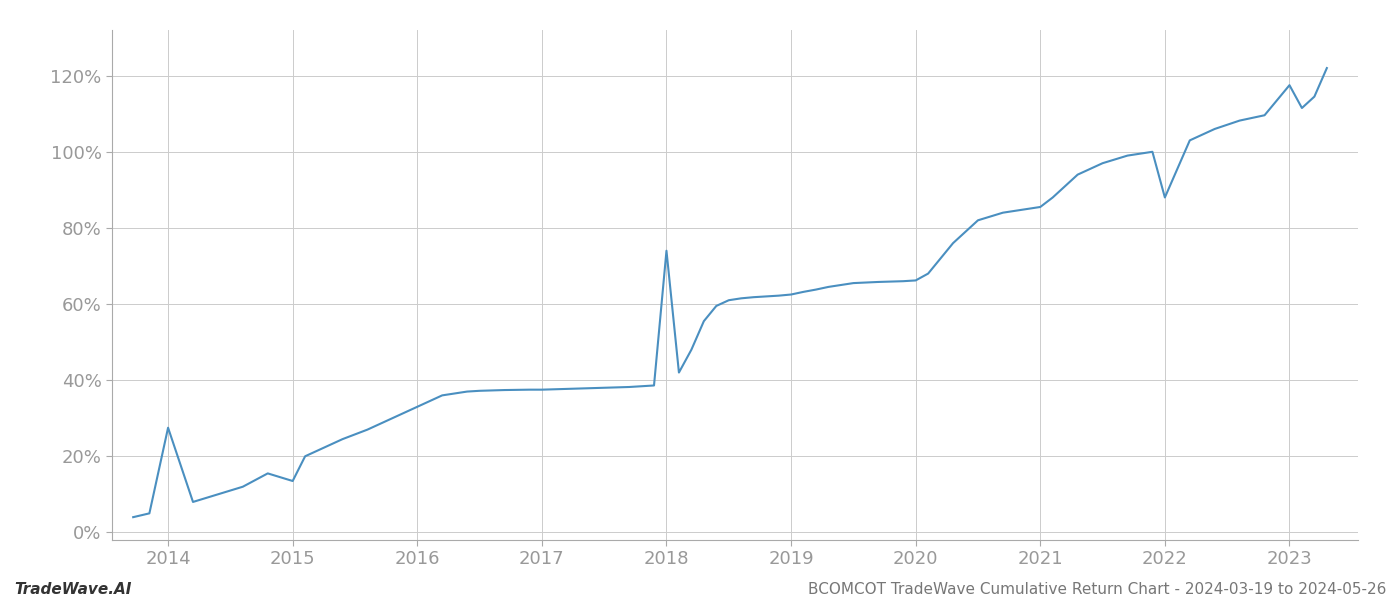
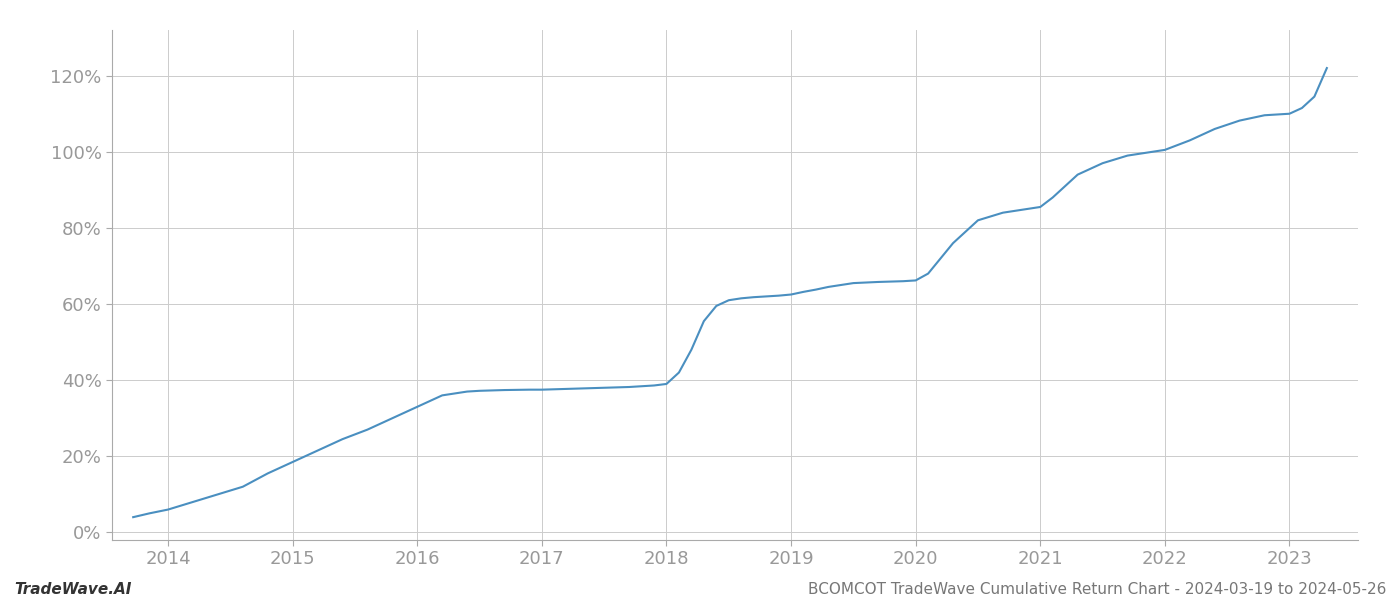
2014: 27.5% -> 6.0%
2015: 13.5% -> 18.5%
2018: 74.0% -> 39.0%
2022: 88.0% -> 100.5%
2023: 117.5% -> 110.0%
